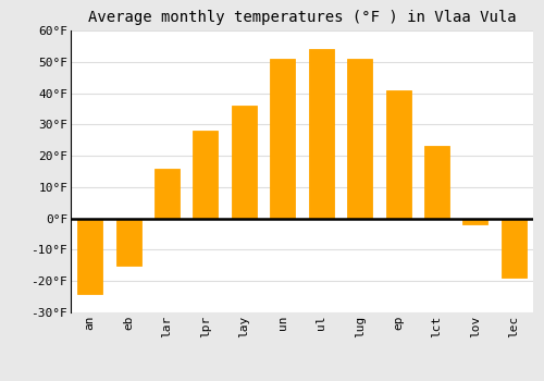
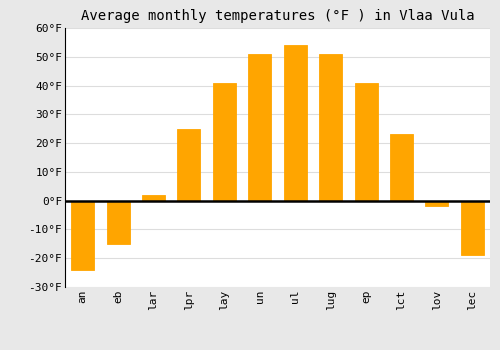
lar: 16°F -> 2°F
lpr: 28°F -> 25°F
lay: 36°F -> 41°F
